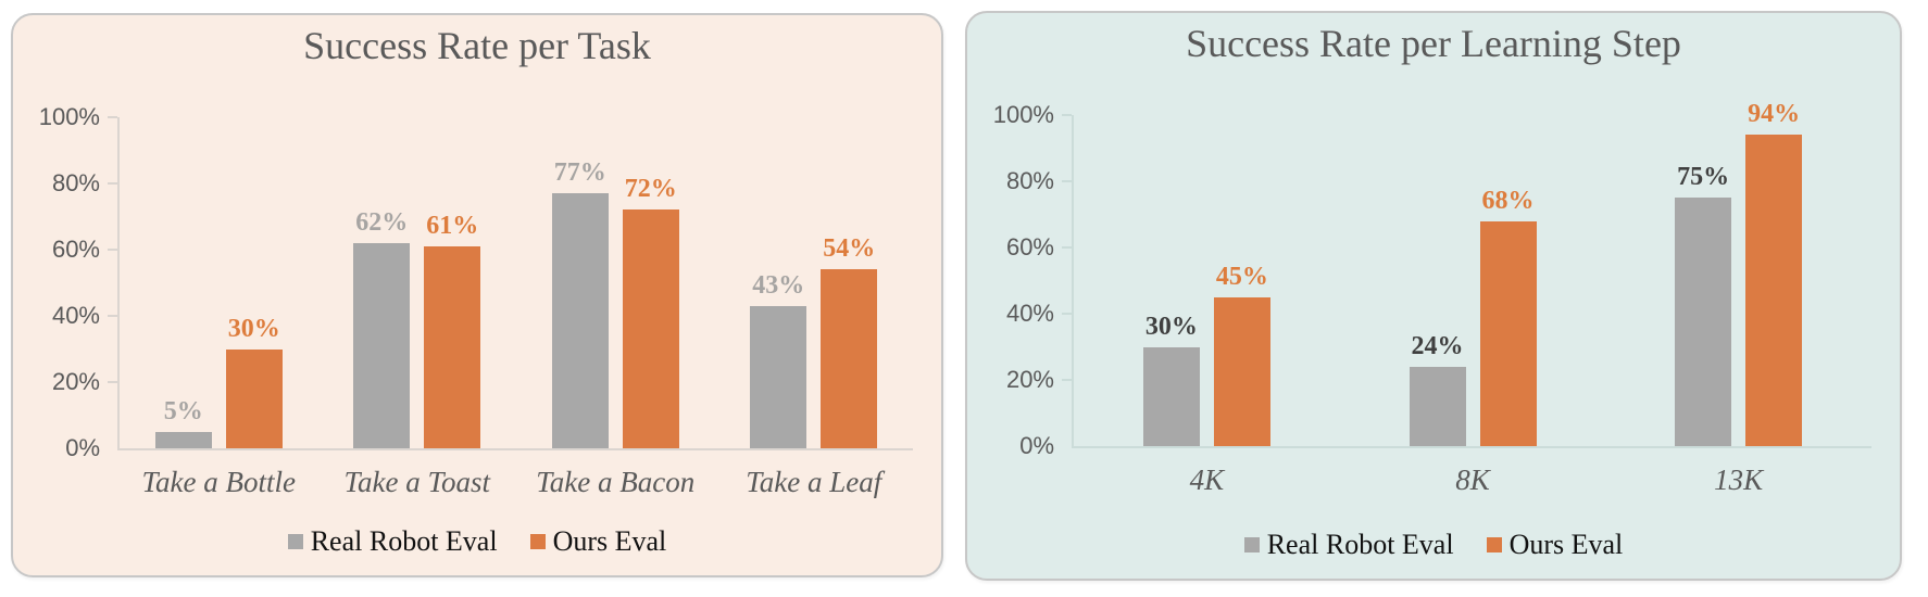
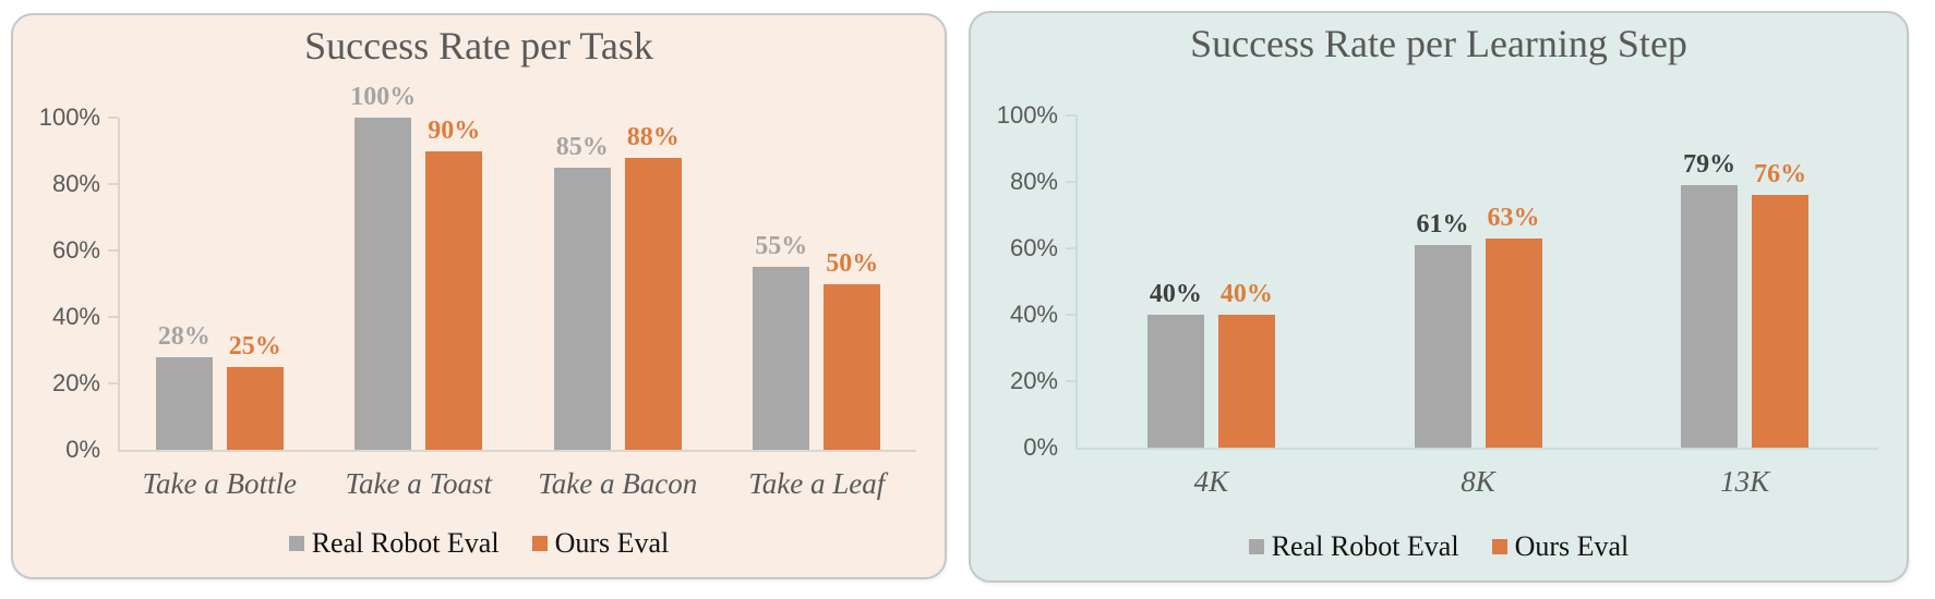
Success Rate per Task/Real Robot Eval/Take a Bottle: 5% -> 28%
Success Rate per Task/Ours Eval/Take a Bottle: 30% -> 25%
Success Rate per Task/Real Robot Eval/Take a Toast: 62% -> 100%
Success Rate per Task/Ours Eval/Take a Toast: 61% -> 90%
Success Rate per Task/Real Robot Eval/Take a Bacon: 77% -> 85%
Success Rate per Task/Ours Eval/Take a Bacon: 72% -> 88%
Success Rate per Task/Real Robot Eval/Take a Leaf: 43% -> 55%
Success Rate per Task/Ours Eval/Take a Leaf: 54% -> 50%
Success Rate per Learning Step/Real Robot Eval/4K: 30% -> 40%
Success Rate per Learning Step/Ours Eval/4K: 45% -> 40%
Success Rate per Learning Step/Real Robot Eval/8K: 24% -> 61%
Success Rate per Learning Step/Ours Eval/8K: 68% -> 63%
Success Rate per Learning Step/Real Robot Eval/13K: 75% -> 79%
Success Rate per Learning Step/Ours Eval/13K: 94% -> 76%
